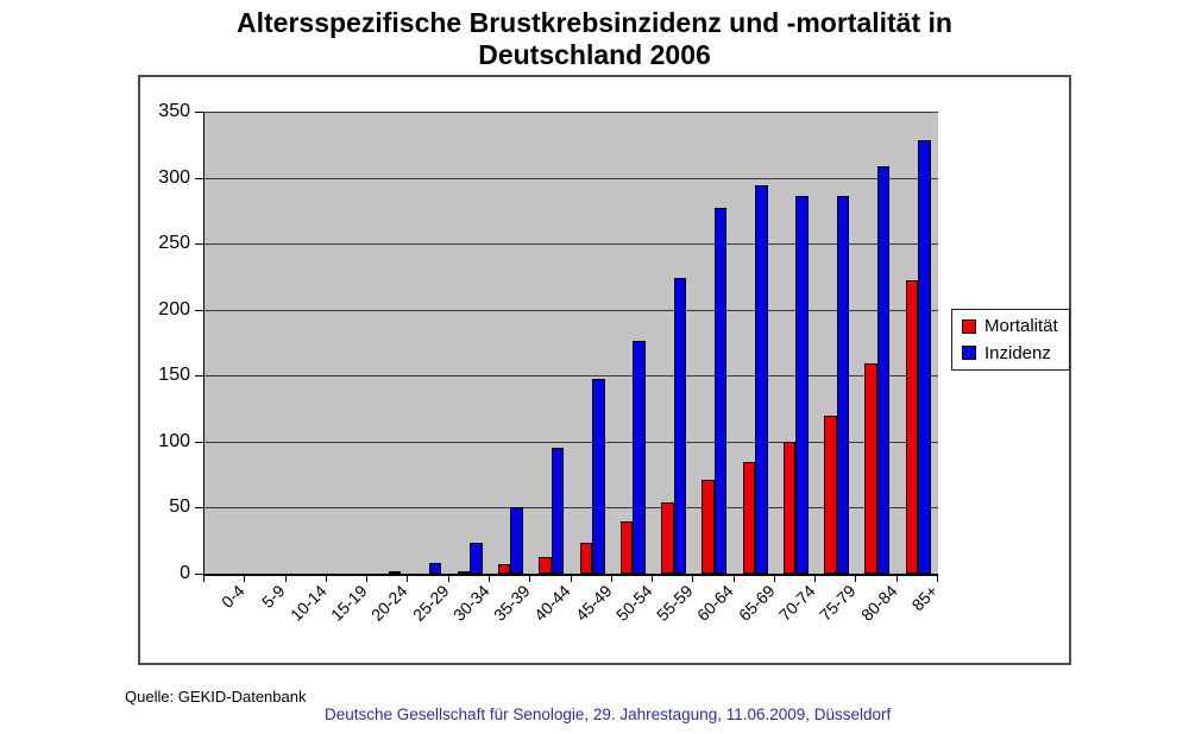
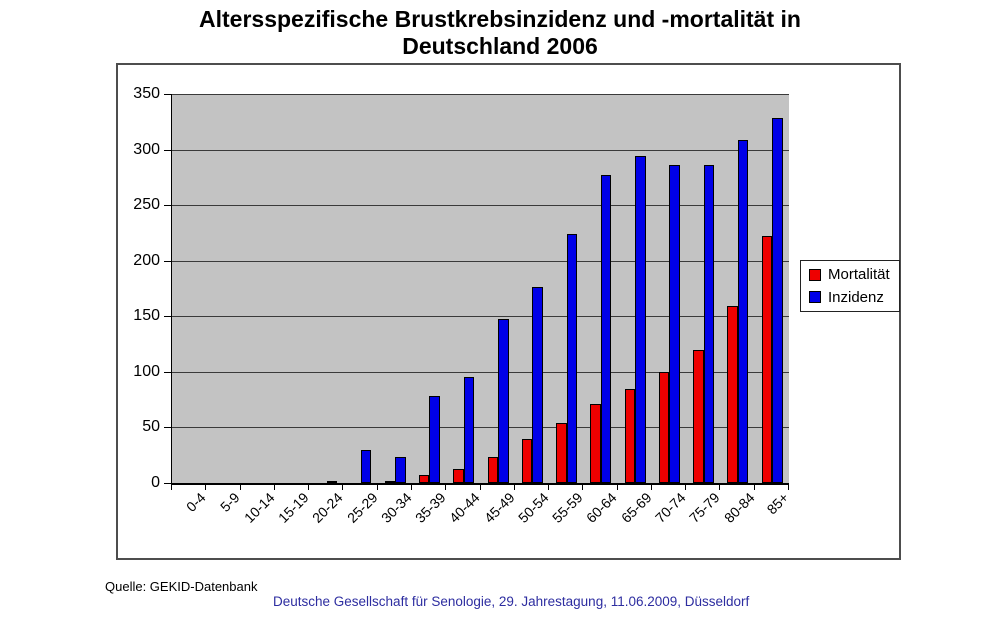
Inzidenz/25-29: 8 -> 30
Inzidenz/35-39: 50 -> 78
